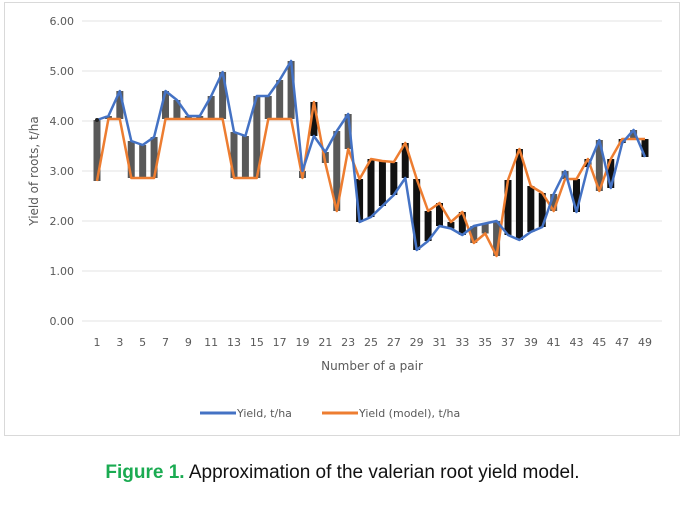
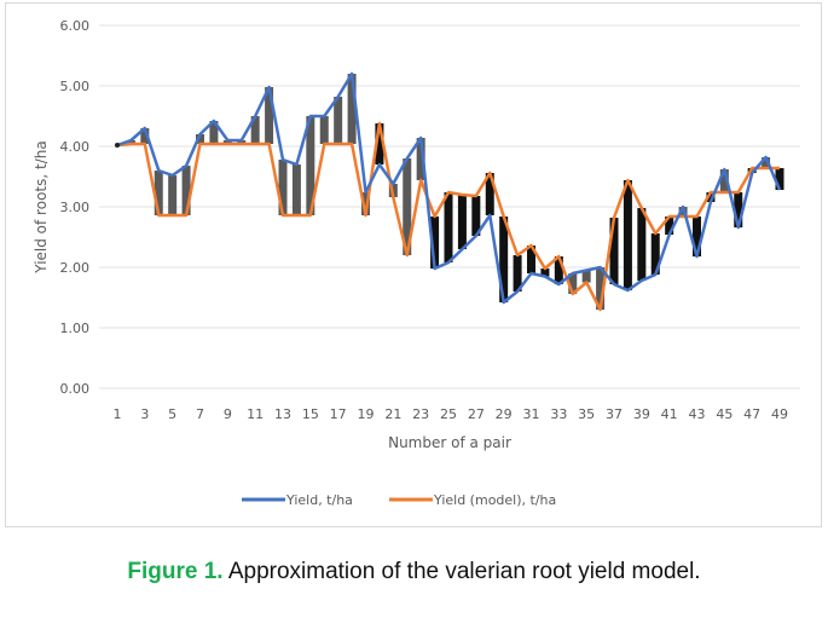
Yield (model), t/ha/1: 2.8 -> 4.0
Yield, t/ha/3: 4.6 -> 4.3
Yield, t/ha/7: 4.6 -> 4.2
Yield, t/ha/19: 3.0 -> 3.2
Yield (model), t/ha/39: 2.7 -> 3.0
Yield (model), t/ha/41: 2.2 -> 2.8
Yield (model), t/ha/45: 2.6 -> 3.2
